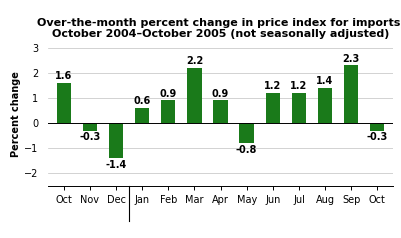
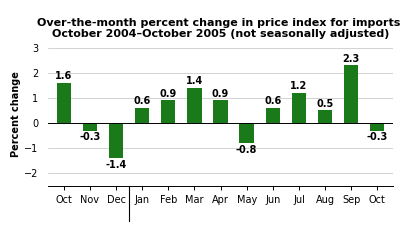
Mar: 2.2 -> 1.4
Jun: 1.2 -> 0.6
Aug: 1.4 -> 0.5
